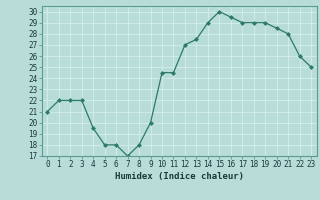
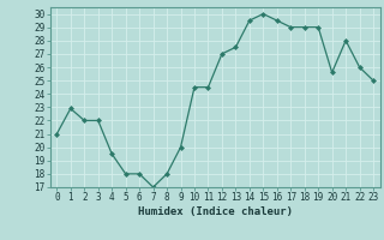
1: 22.0 -> 22.9
14: 29.0 -> 29.5
20: 28.5 -> 25.6
